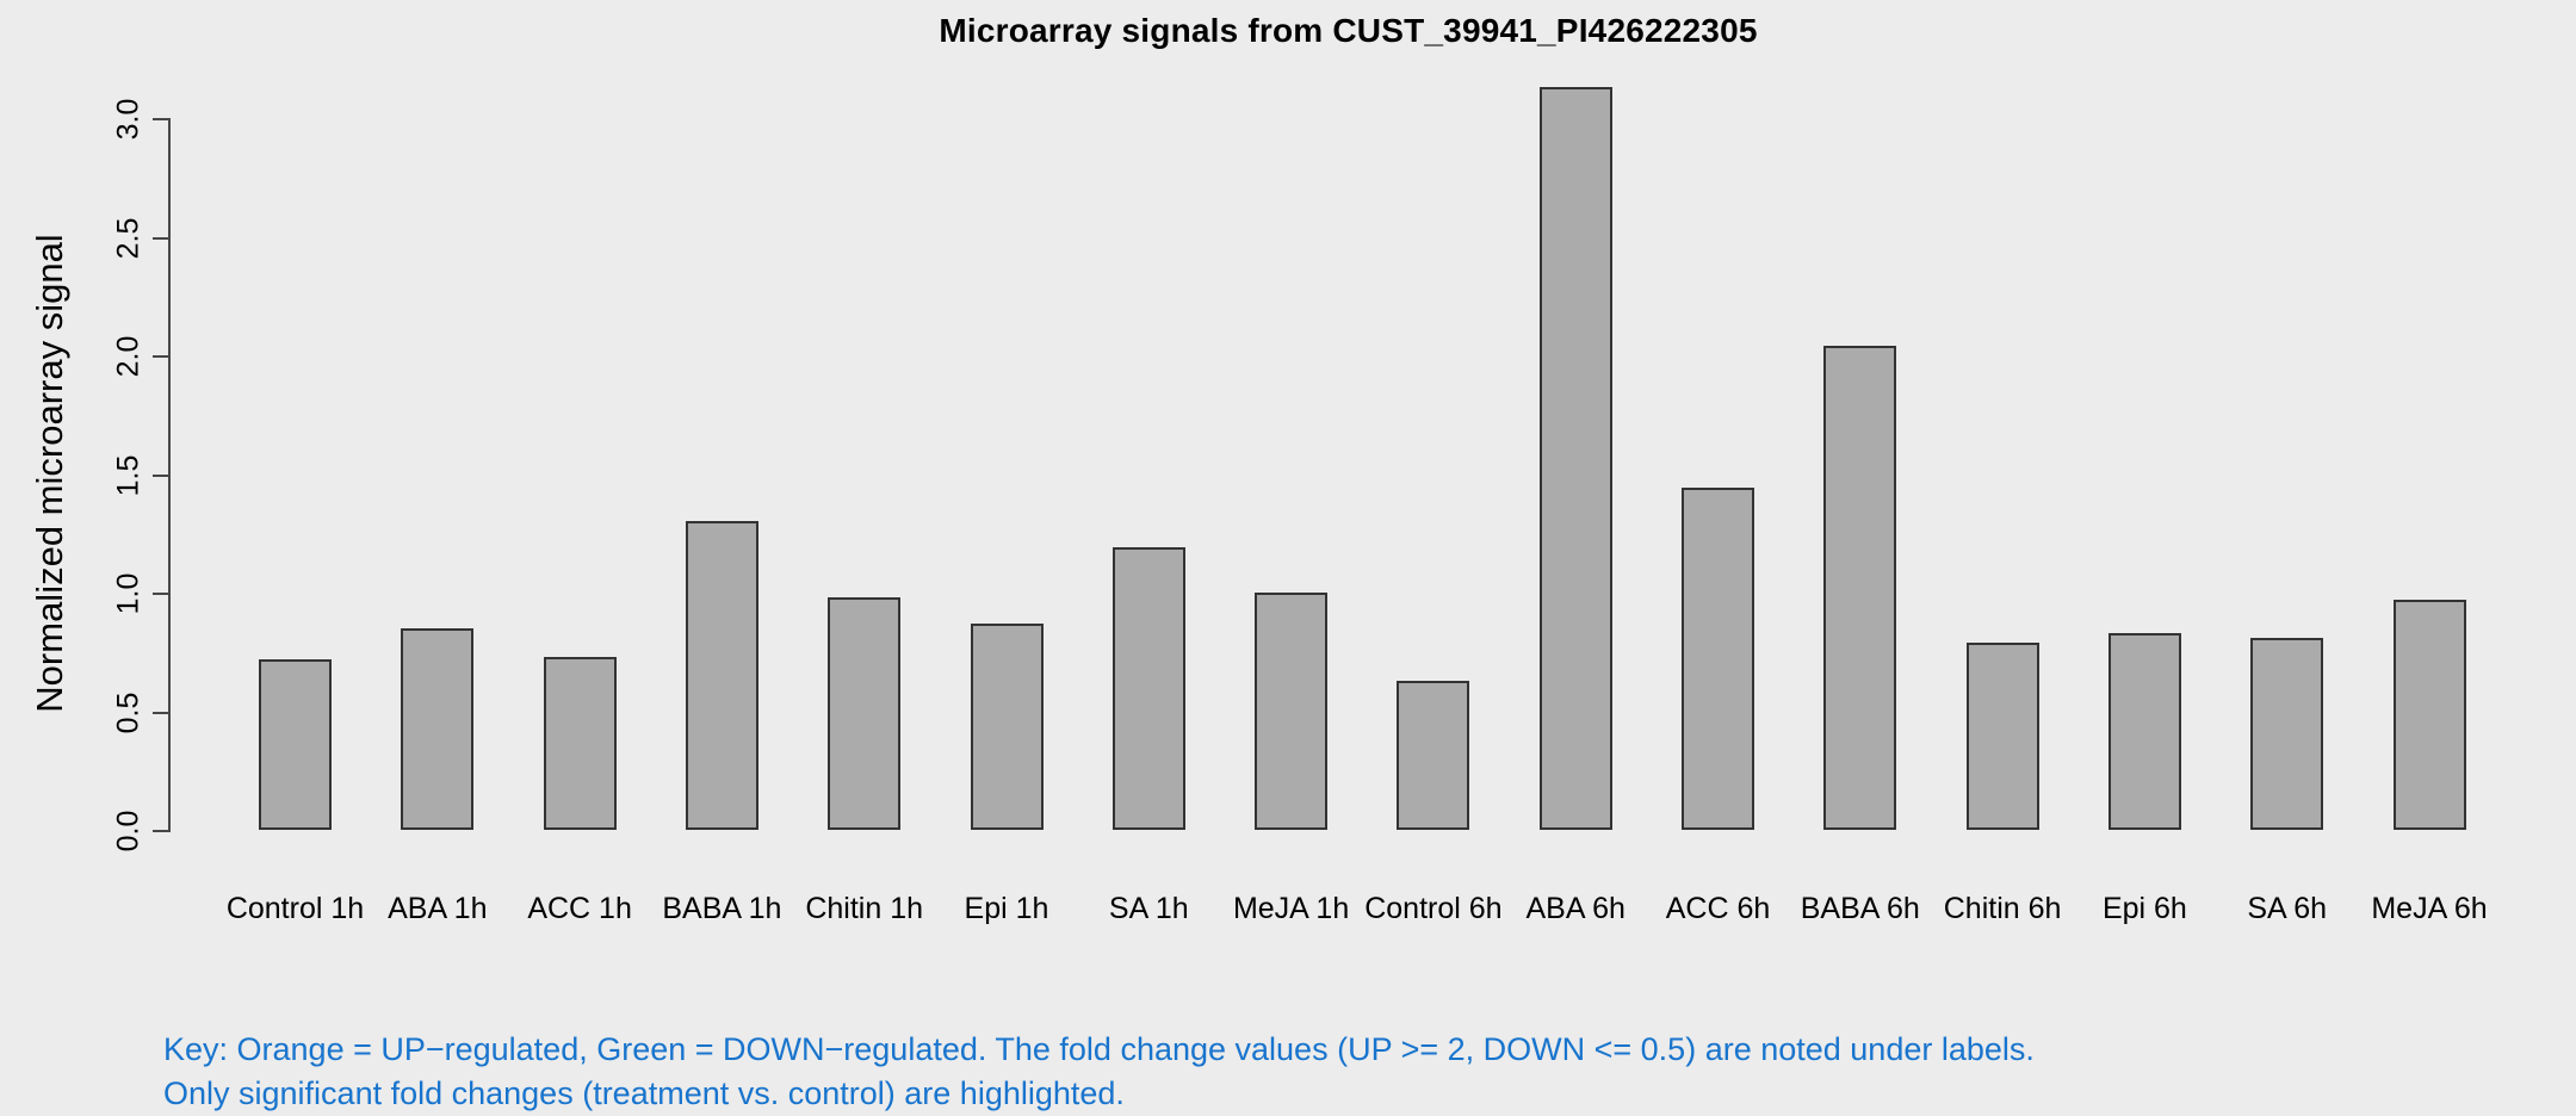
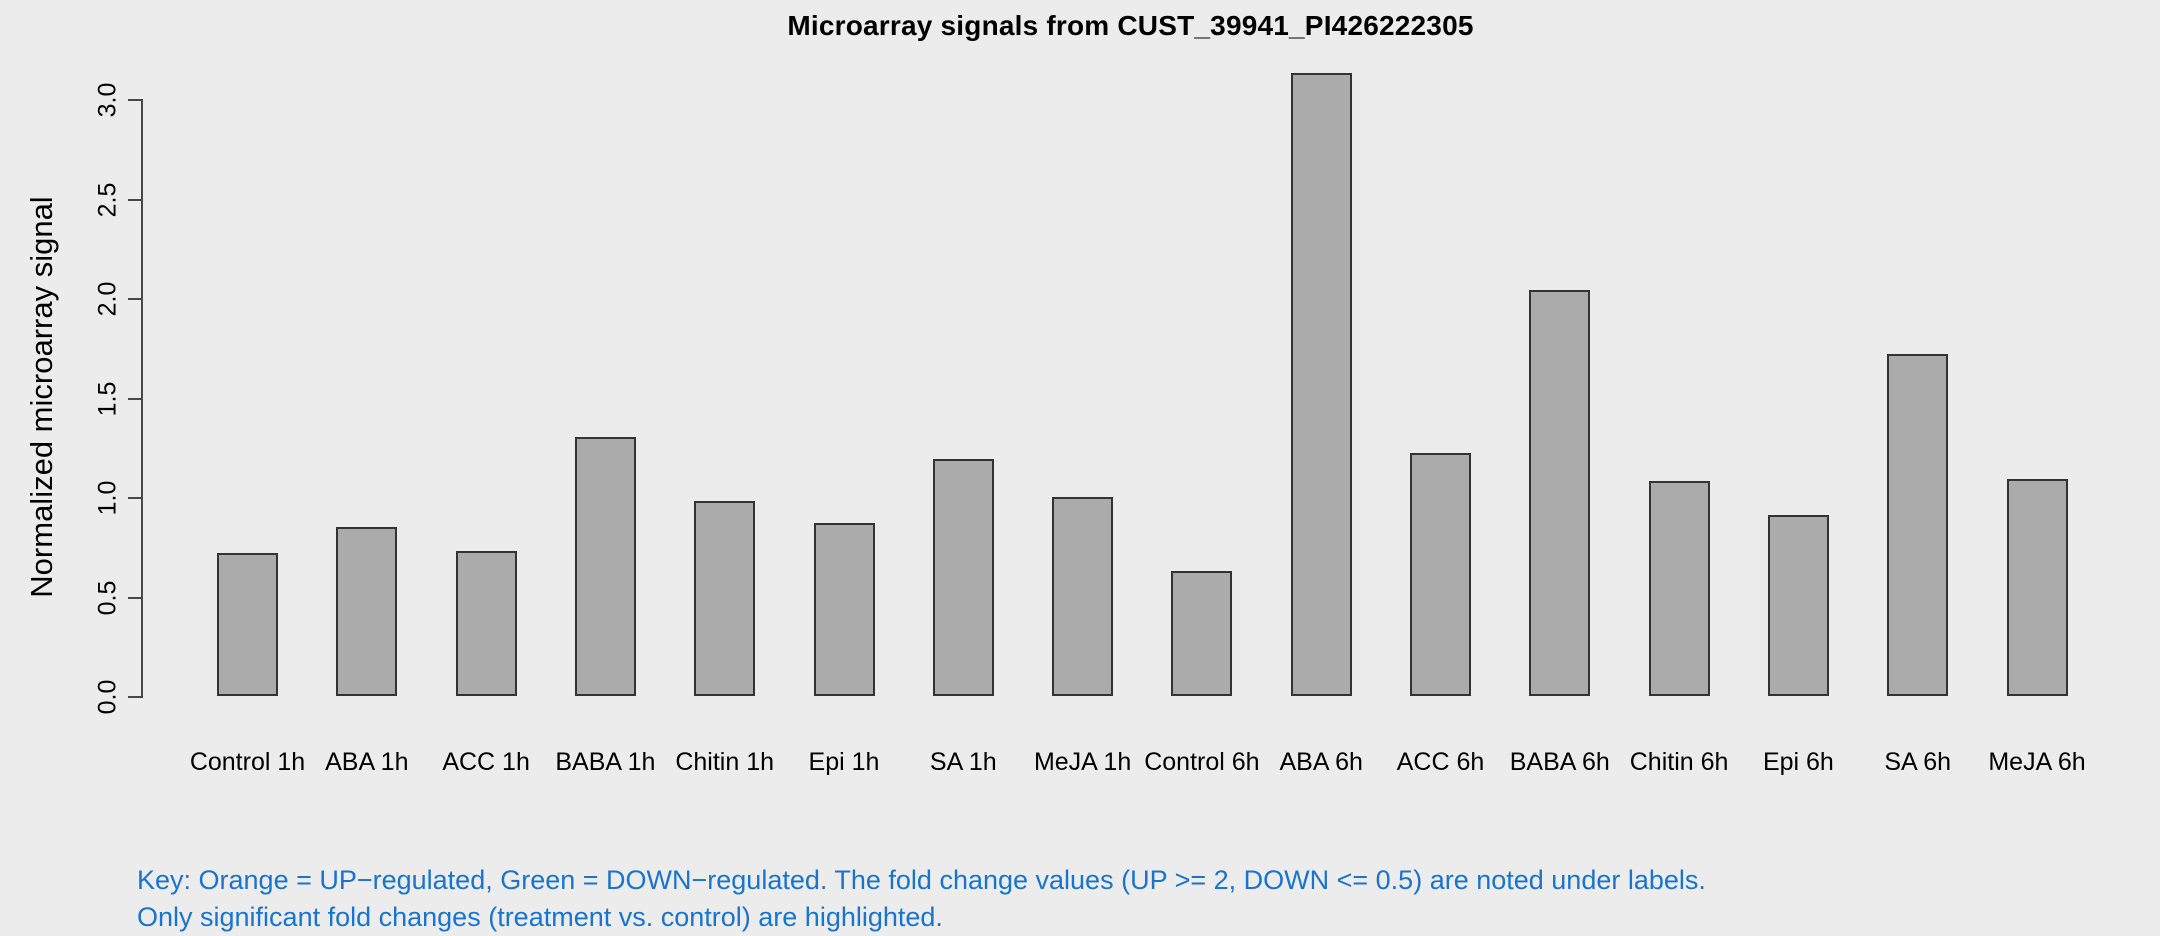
ACC 6h: 1.44 -> 1.22
Chitin 6h: 0.79 -> 1.08
Epi 6h: 0.83 -> 0.91
SA 6h: 0.81 -> 1.72
MeJA 6h: 0.97 -> 1.09
